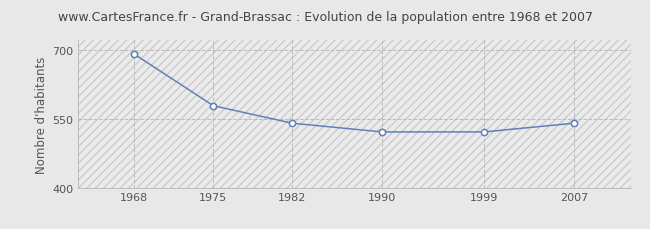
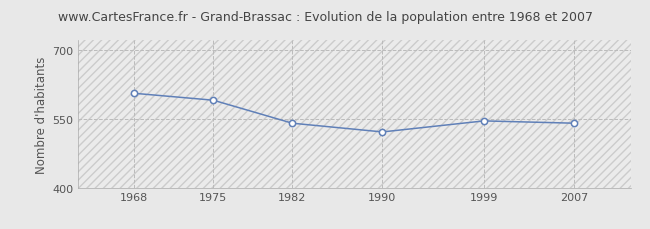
1968: 690 -> 605
1975: 578 -> 590
1999: 521 -> 545
